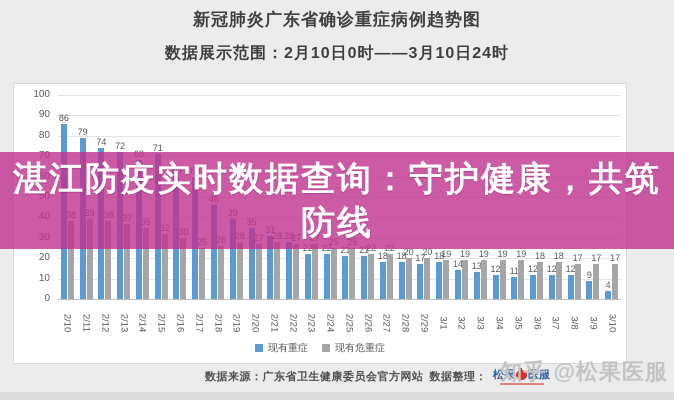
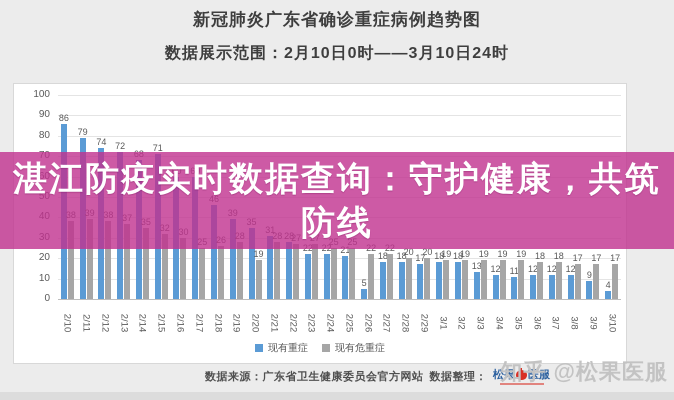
现有危重症/2/20: 27 -> 19
现有重症/2/26: 21 -> 5
现有重症/3/2: 14 -> 18
